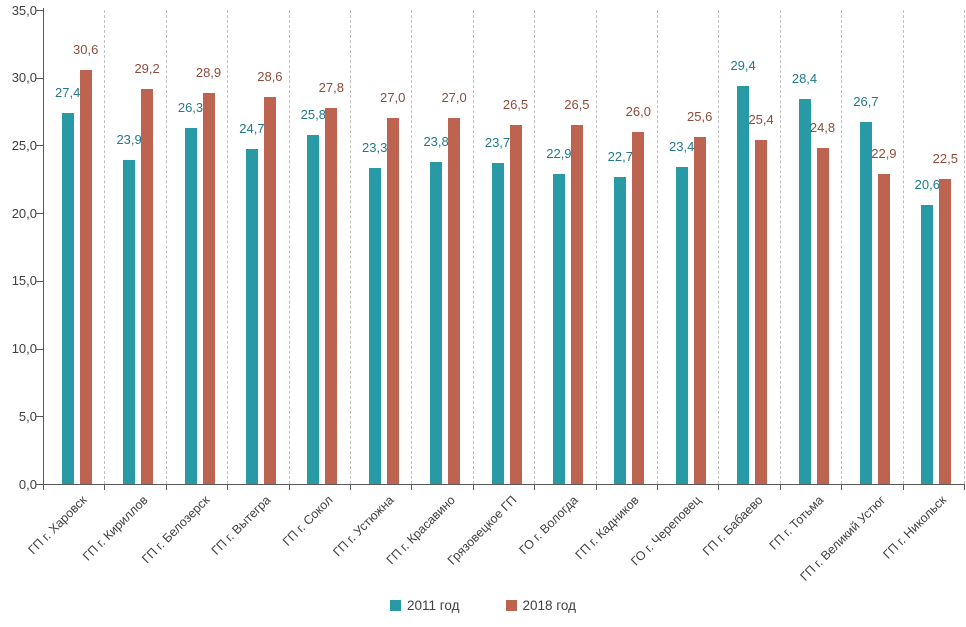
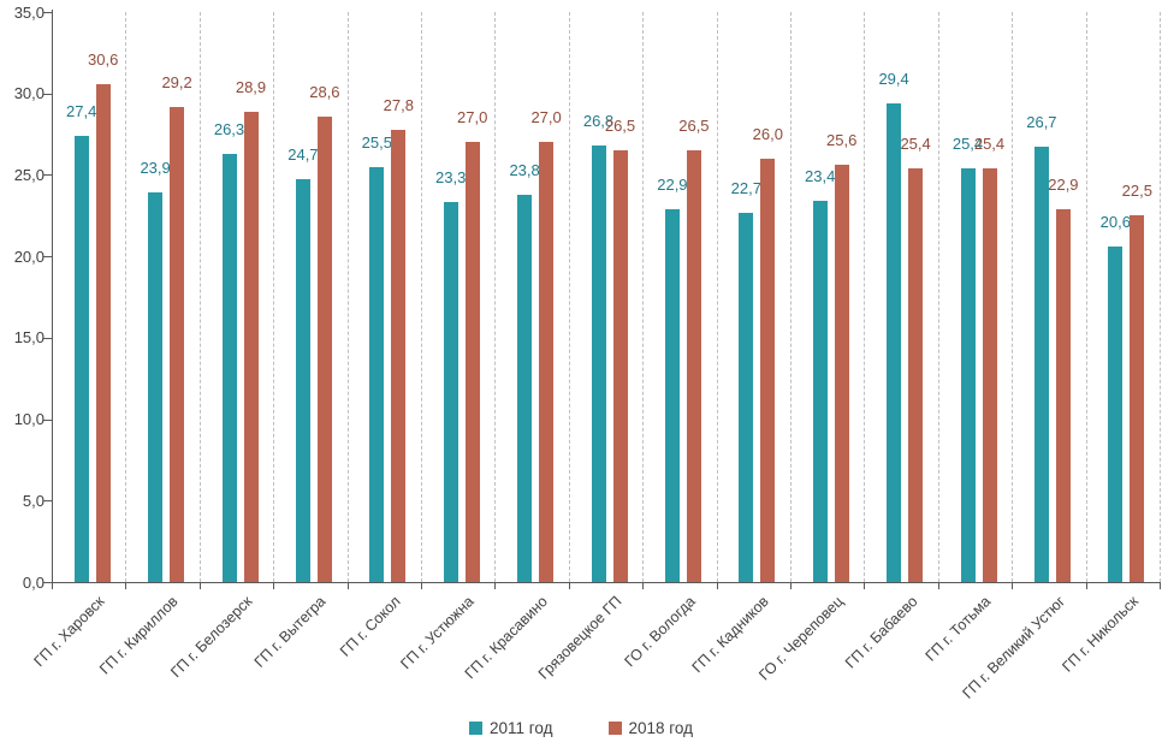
2011 год/ГП г. Сокол: 25,8 -> 25,5
2011 год/Грязовецкое ГП: 23,7 -> 26,8
2011 год/ГП г. Тотьма: 28,4 -> 25,4
2018 год/ГП г. Тотьма: 24,8 -> 25,4
